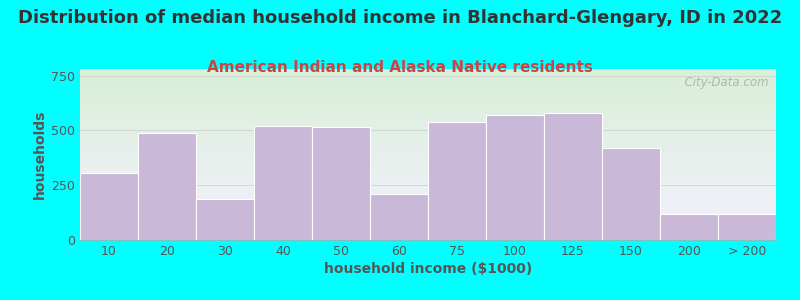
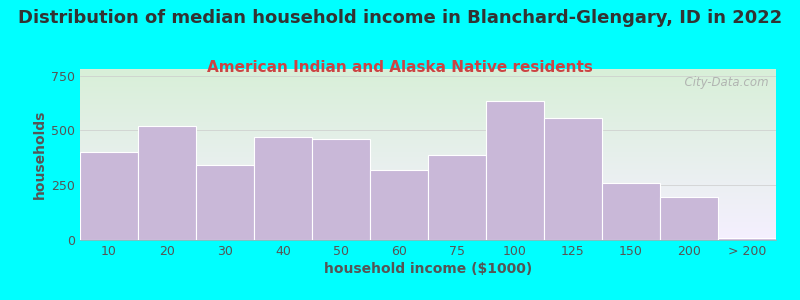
10: 305 -> 400
20: 490 -> 520
30: 185 -> 340
40: 520 -> 470
50: 515 -> 460
60: 210 -> 320
75: 540 -> 390
100: 570 -> 635
125: 580 -> 555
150: 420 -> 260
200: 120 -> 195
> 200: 120 -> 8
